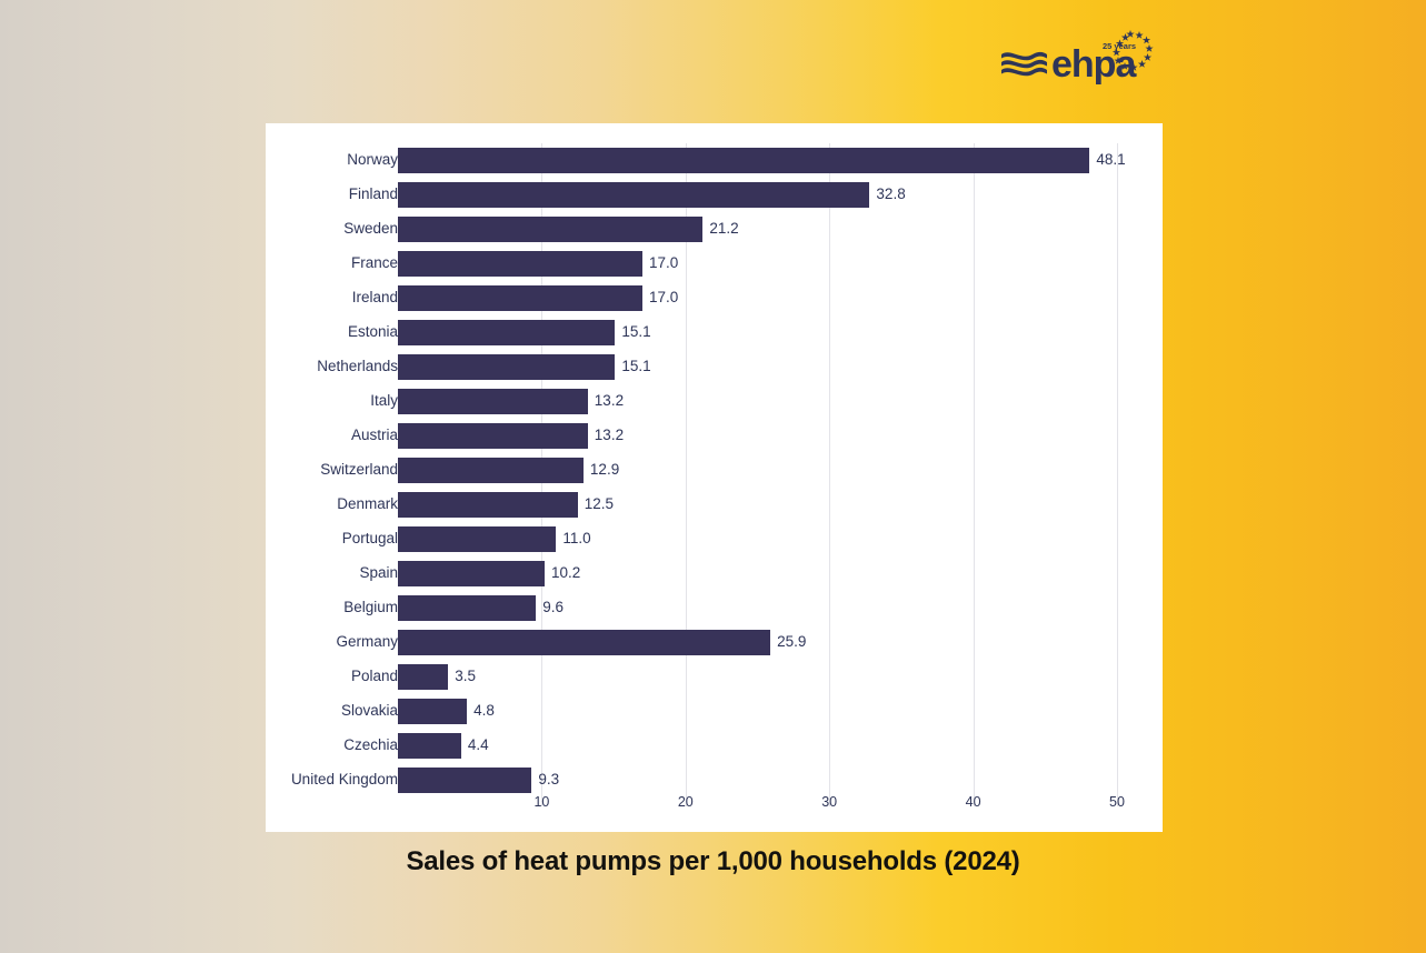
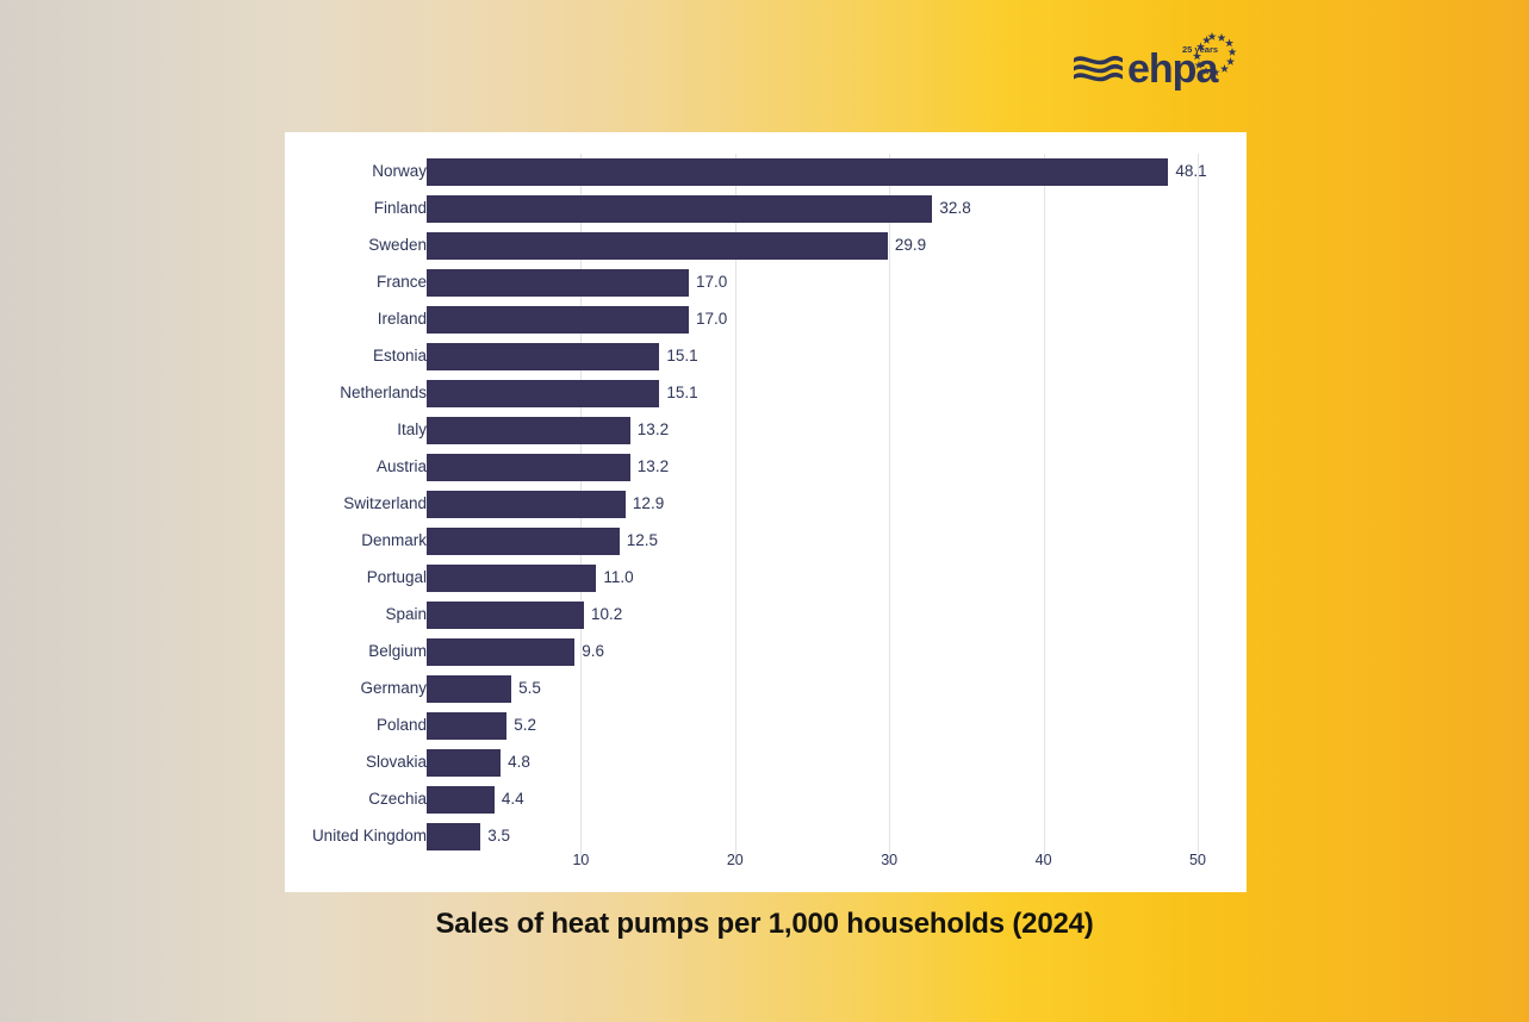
Sweden: 21.2 -> 29.9
Germany: 25.9 -> 5.5
Poland: 3.5 -> 5.2
United Kingdom: 9.3 -> 3.5
